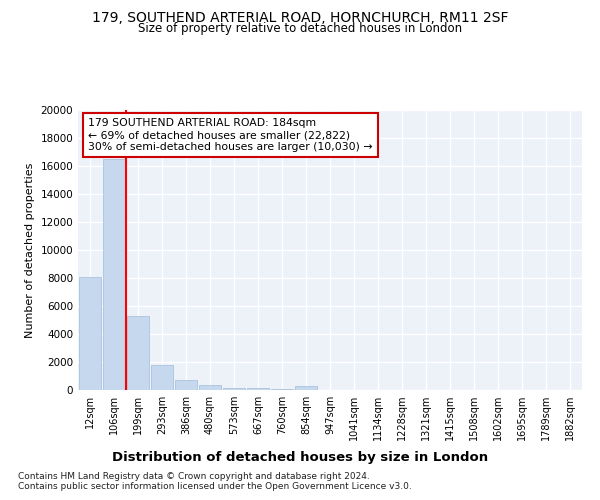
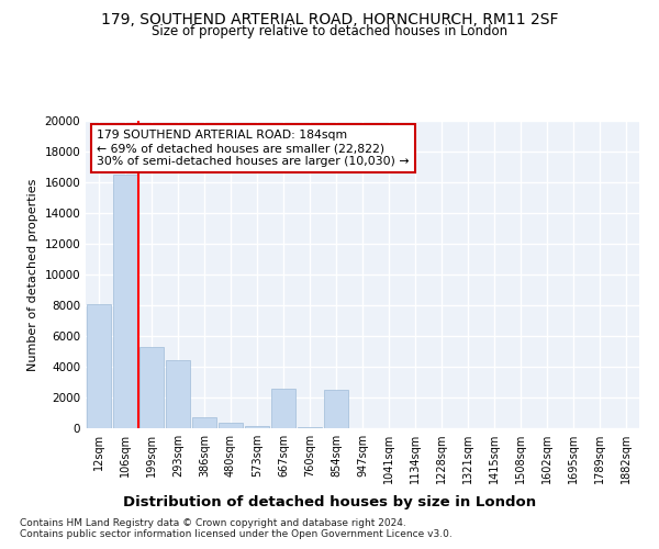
293sqm: 1800 -> 4400
667sqm: 100 -> 2600
854sqm: 300 -> 2500
